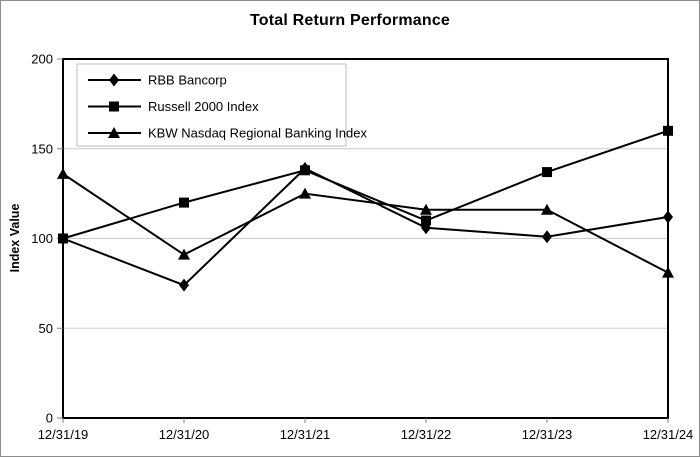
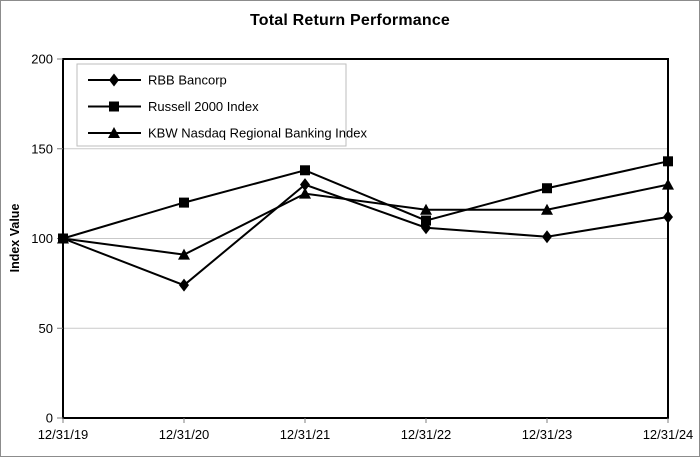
KBW Nasdaq Regional Banking Index/12/31/19: 136 -> 100
RBB Bancorp/12/31/21: 139 -> 130
Russell 2000 Index/12/31/23: 137 -> 128
Russell 2000 Index/12/31/24: 160 -> 143
KBW Nasdaq Regional Banking Index/12/31/24: 81 -> 130
